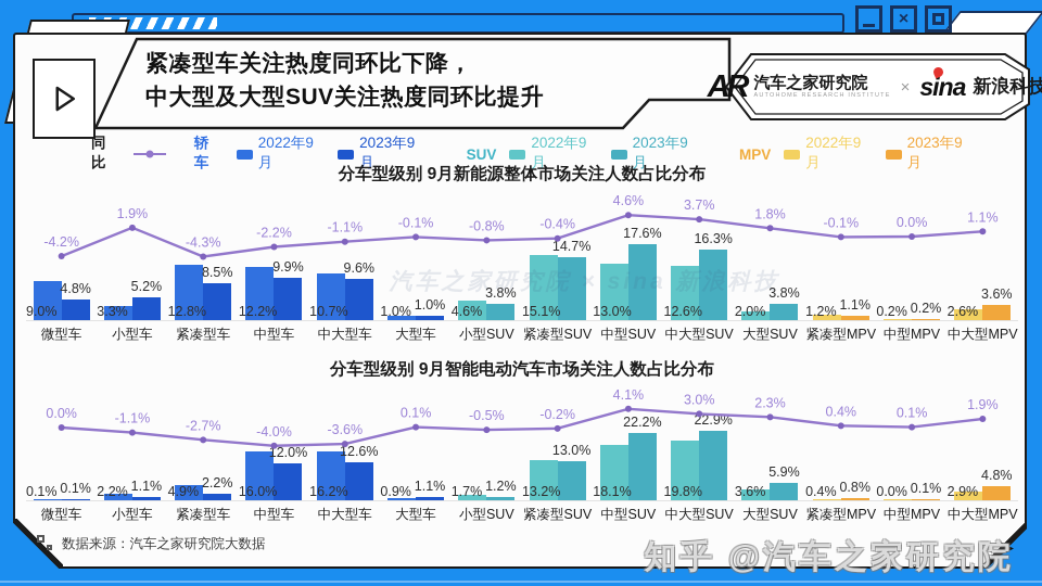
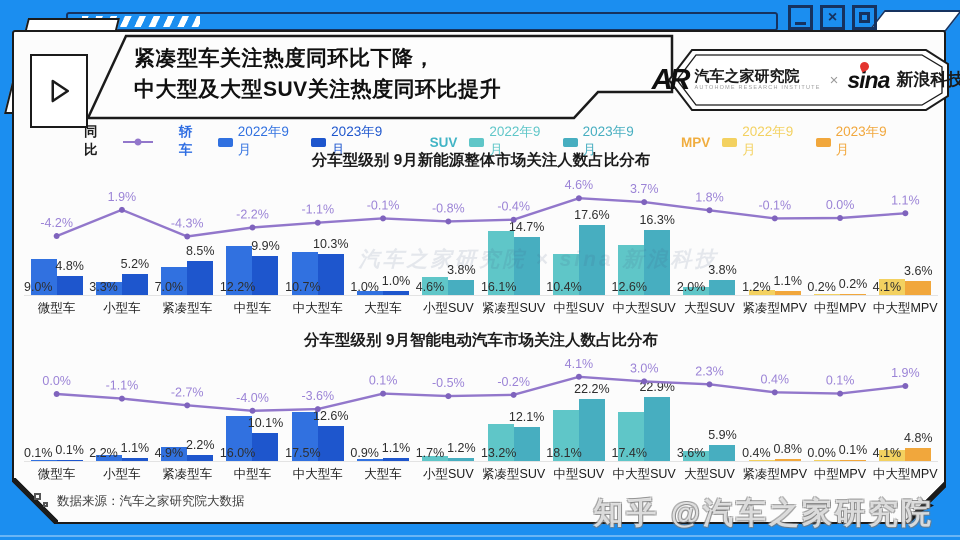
分车型级别 9月新能源整体市场关注人数占比分布/2022年9月/紧凑型车: 12.8% -> 7.0%
分车型级别 9月新能源整体市场关注人数占比分布/2023年9月/中大型车: 9.6% -> 10.3%
分车型级别 9月新能源整体市场关注人数占比分布/2022年9月/紧凑型SUV: 15.1% -> 16.1%
分车型级别 9月新能源整体市场关注人数占比分布/2022年9月/中型SUV: 13.0% -> 10.4%
分车型级别 9月新能源整体市场关注人数占比分布/2022年9月/中大型MPV: 2.6% -> 4.1%
分车型级别 9月智能电动汽车市场关注人数占比分布/2023年9月/中型车: 12.0% -> 10.1%
分车型级别 9月智能电动汽车市场关注人数占比分布/2022年9月/中大型车: 16.2% -> 17.5%
分车型级别 9月智能电动汽车市场关注人数占比分布/2023年9月/紧凑型SUV: 13.0% -> 12.1%
分车型级别 9月智能电动汽车市场关注人数占比分布/2022年9月/中大型SUV: 19.8% -> 17.4%
分车型级别 9月智能电动汽车市场关注人数占比分布/2022年9月/中大型MPV: 2.9% -> 4.1%
